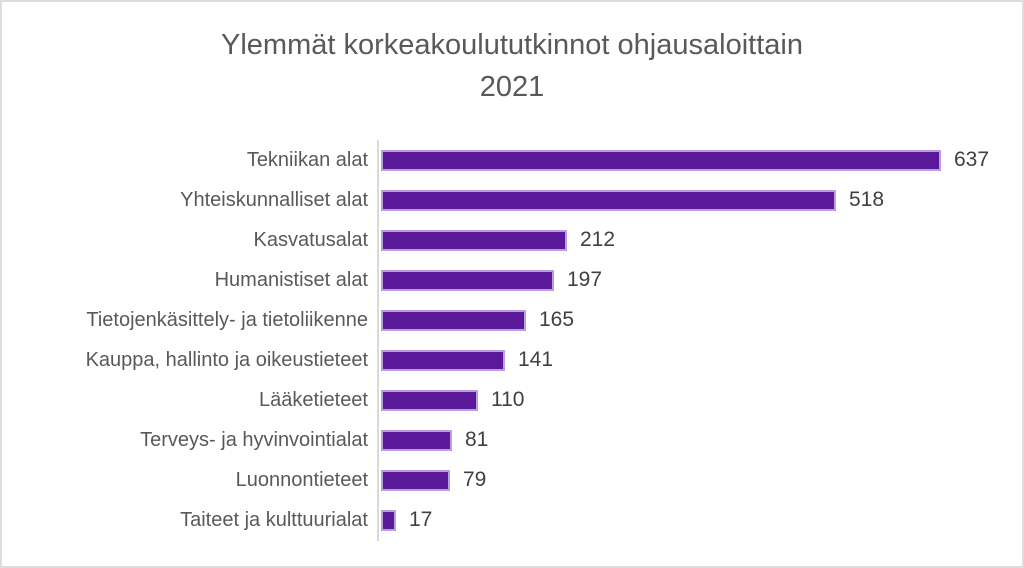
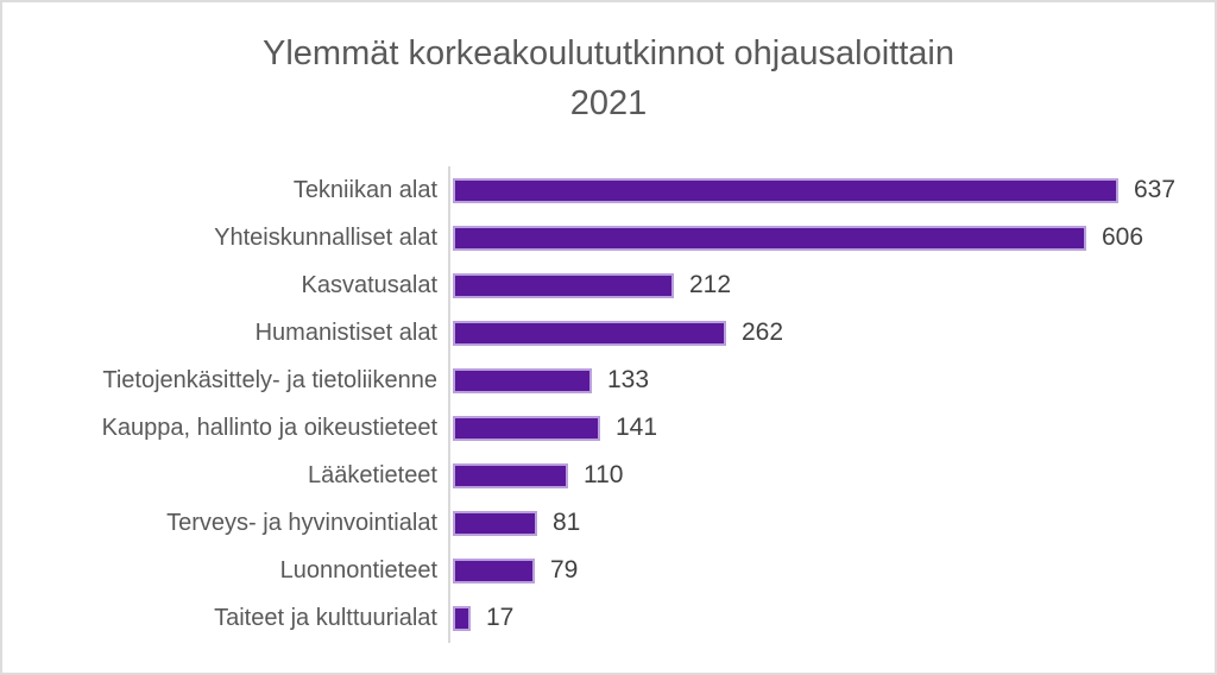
Yhteiskunnalliset alat: 518 -> 606
Humanistiset alat: 197 -> 262
Tietojenkäsittely- ja tietoliikenne: 165 -> 133
